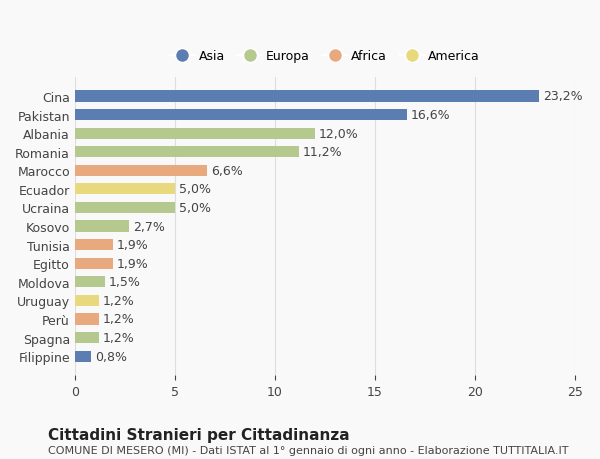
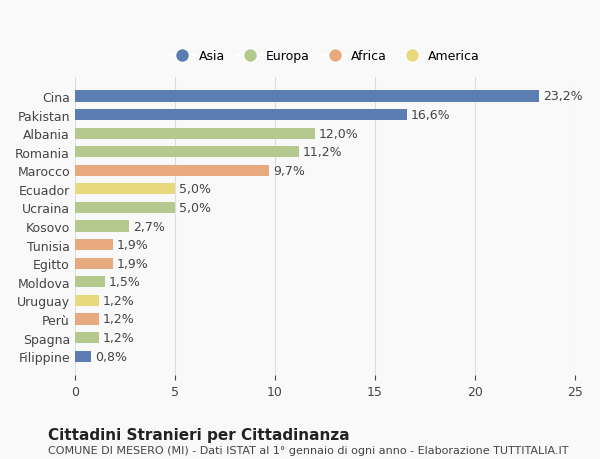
Marocco: 6,6% -> 9,7%
